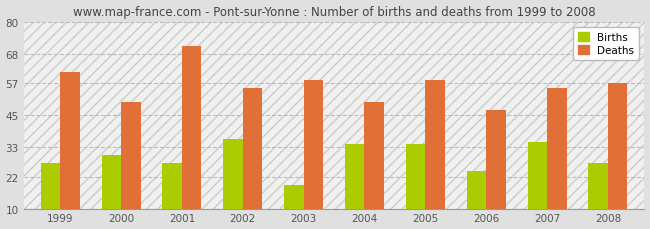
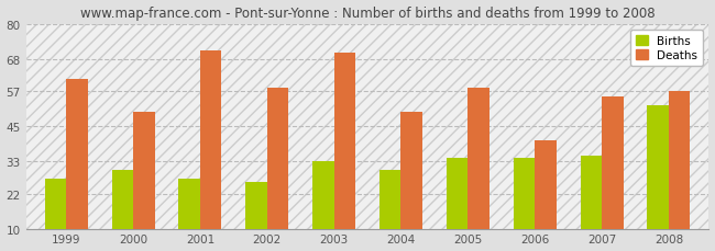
Births/2002: 36 -> 26
Deaths/2002: 55 -> 58
Births/2003: 19 -> 33
Deaths/2003: 58 -> 70
Births/2004: 34 -> 30
Births/2006: 24 -> 34
Deaths/2006: 47 -> 40
Births/2008: 27 -> 52
